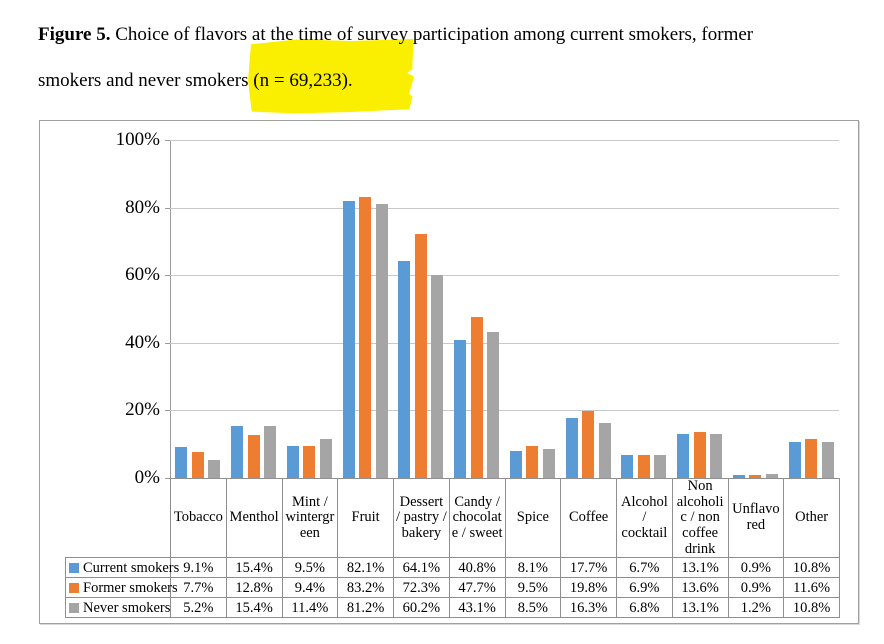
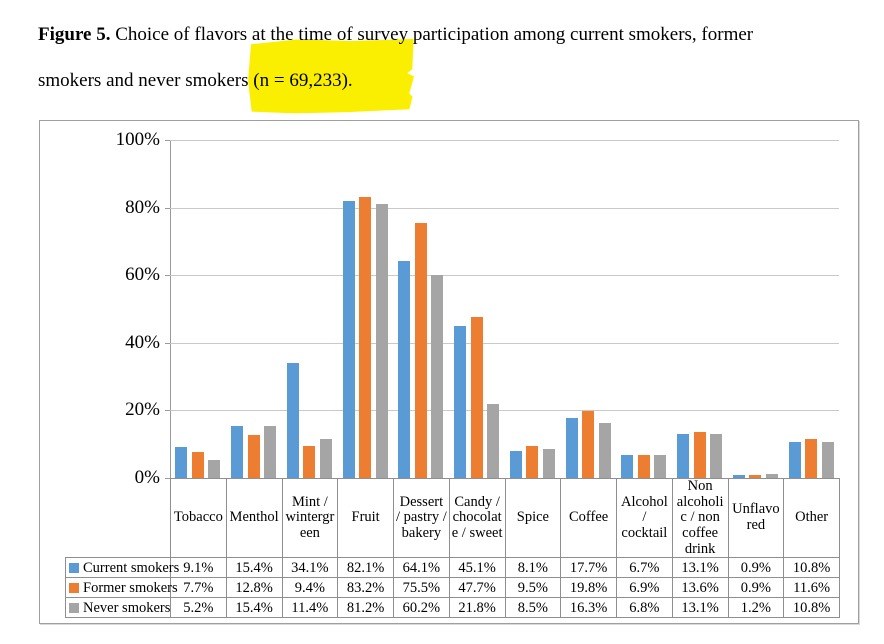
Current smokers/Mint / wintergreen: 9.5% -> 34.1%
Former smokers/Dessert / pastry / bakery: 72.3% -> 75.5%
Current smokers/Candy / chocolate / sweet: 40.8% -> 45.1%
Never smokers/Candy / chocolate / sweet: 43.1% -> 21.8%
